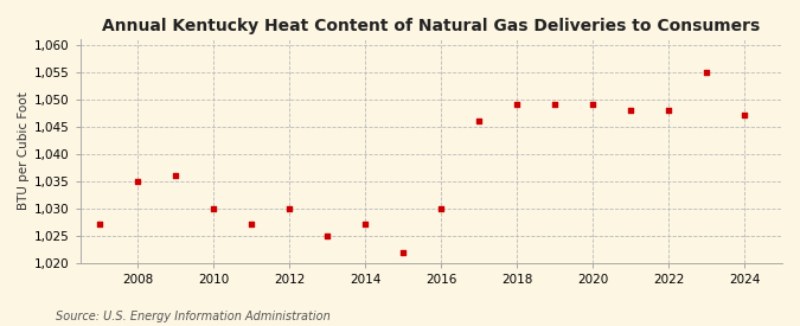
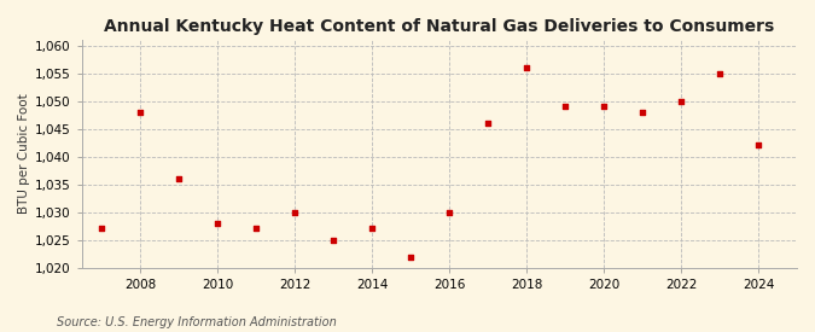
2008: 1,035 -> 1,048
2010: 1,030 -> 1,028
2018: 1,049 -> 1,056
2022: 1,048 -> 1,050
2024: 1,047 -> 1,042
